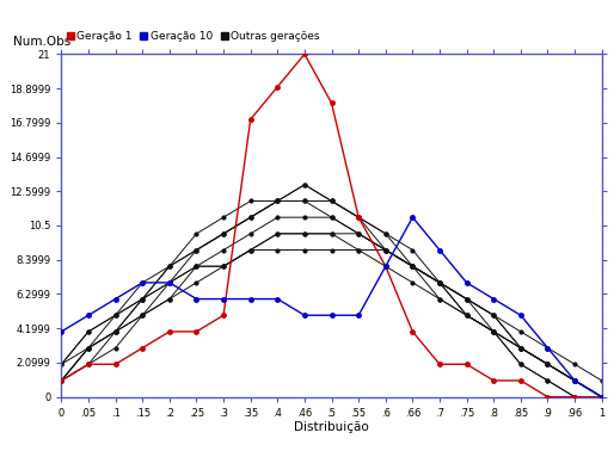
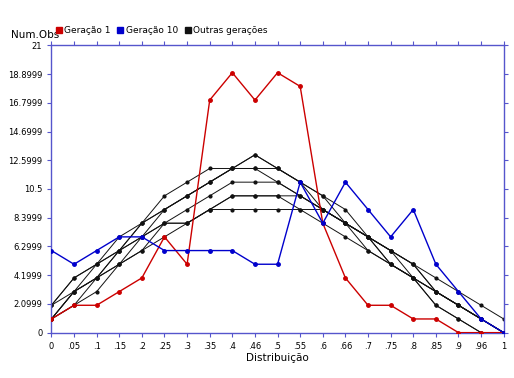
Geração 10/0: 4 -> 6
Geração 1/.25: 4 -> 7
Geração 1/.46: 21 -> 17
Geração 1/.5: 18 -> 19
Geração 1/.55: 11 -> 18
Geração 10/.55: 5 -> 11
Geração 10/.8: 6 -> 9
